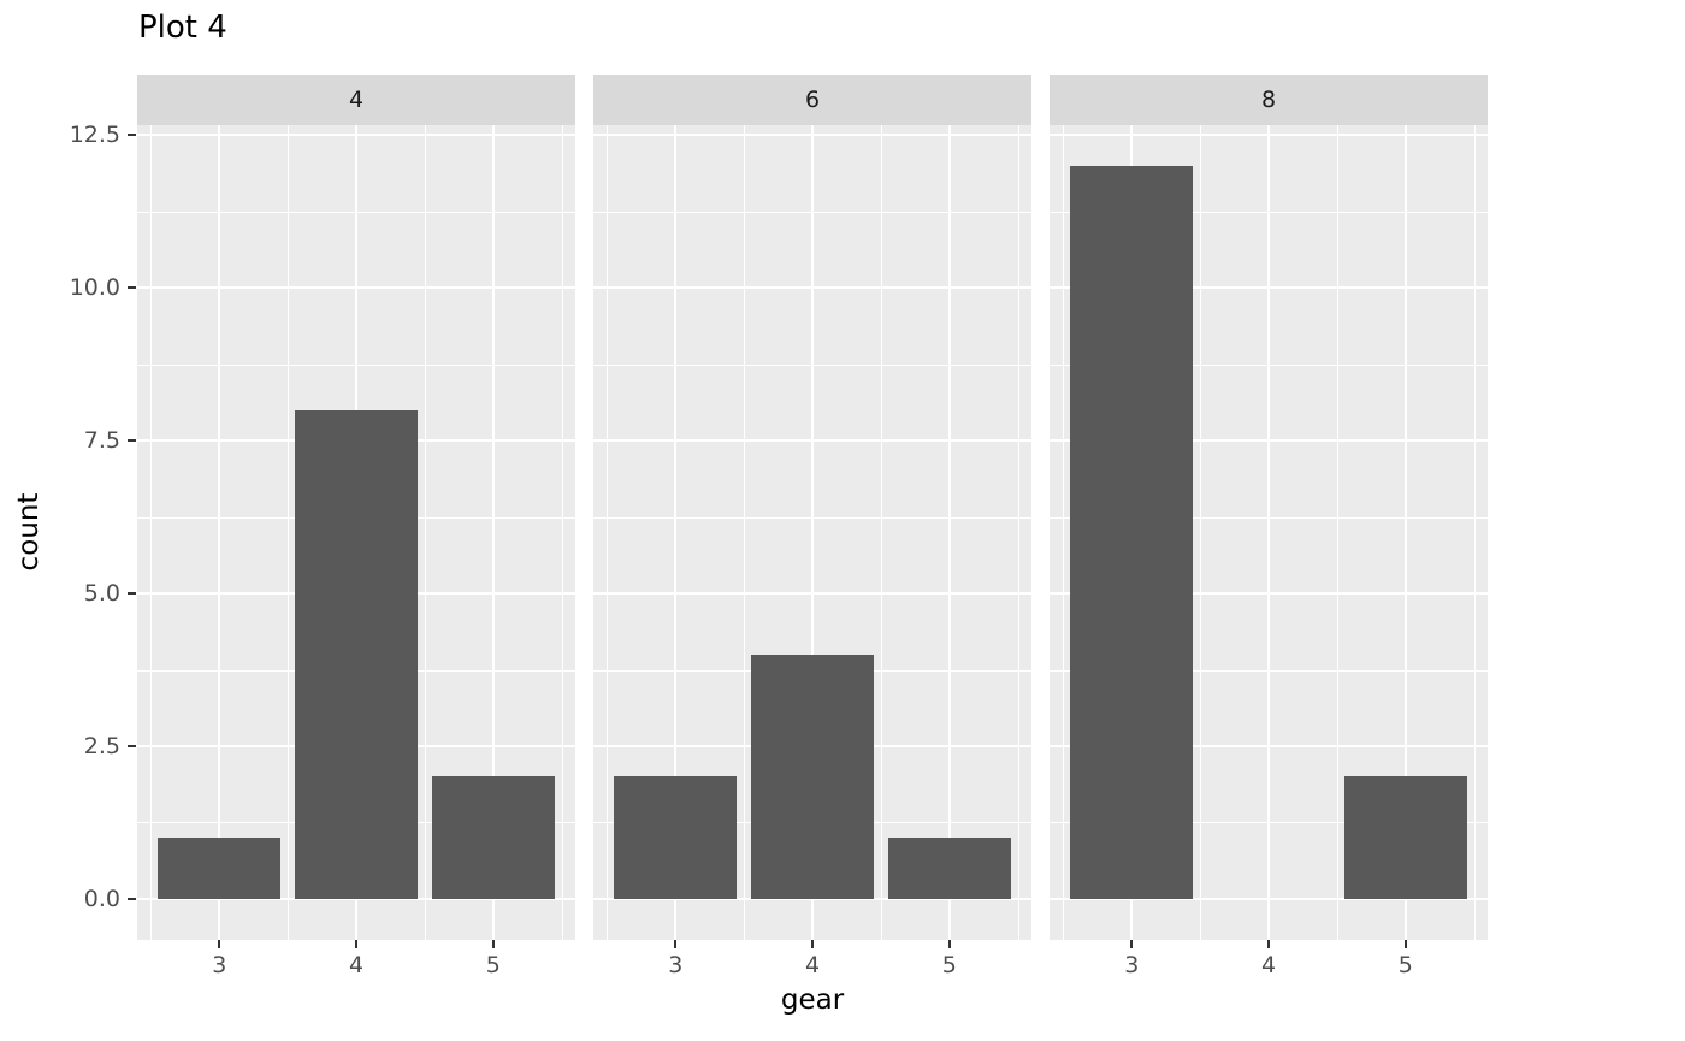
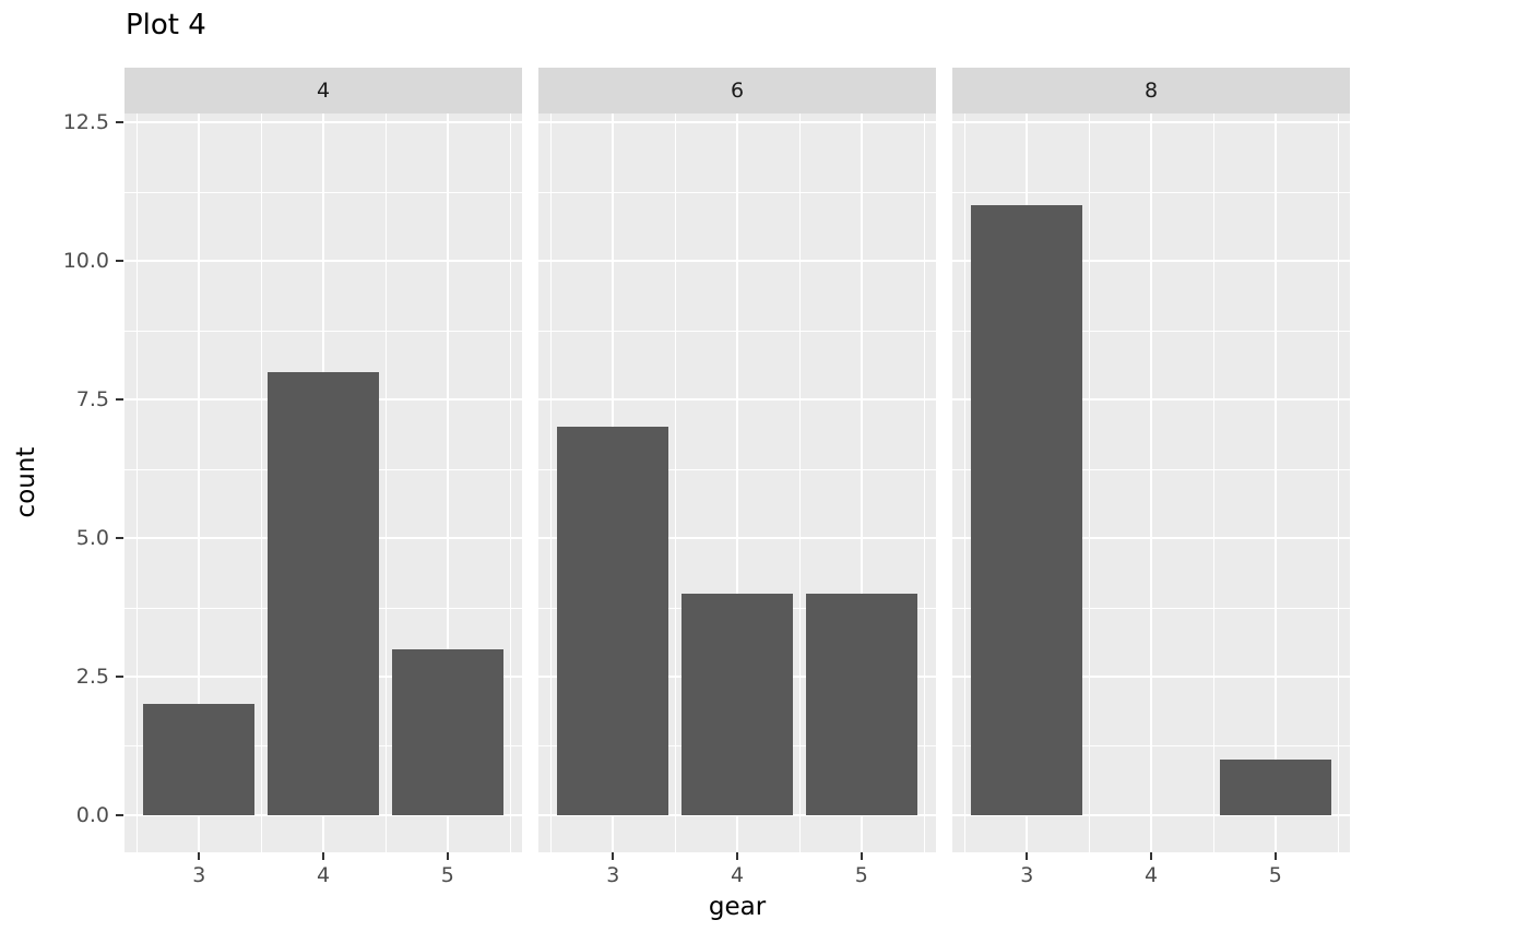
4/3: 1 -> 2
6/3: 2 -> 7
8/3: 12 -> 11
4/5: 2 -> 3
6/5: 1 -> 4
8/5: 2 -> 1
